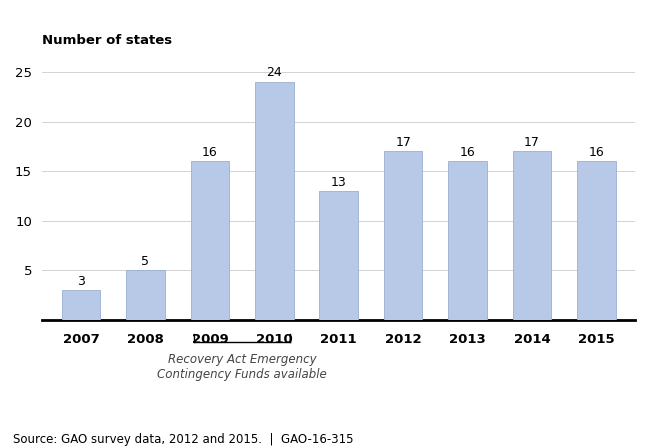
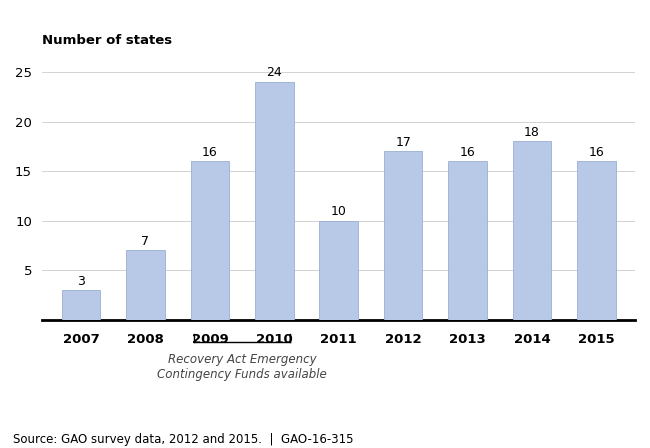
2008: 5 -> 7
2011: 13 -> 10
2014: 17 -> 18
